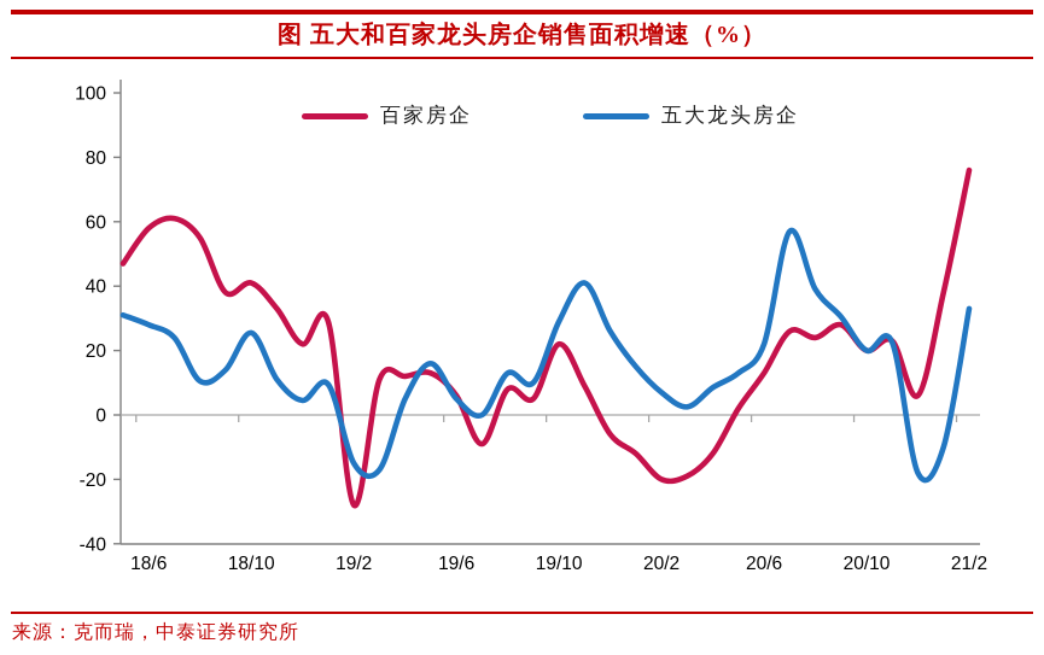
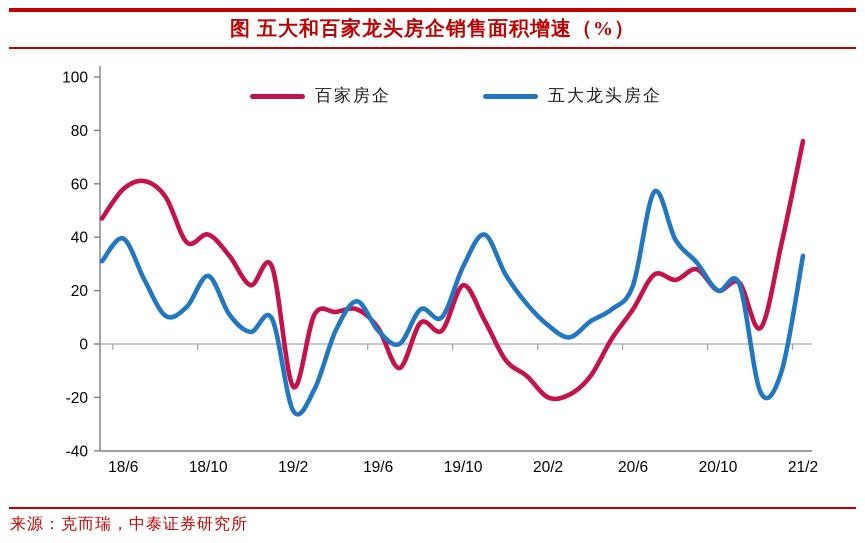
五大龙头房企/18/6: 28 -> 40
百家房企/19/2: -28 -> -16
五大龙头房企/19/2: -15 -> -25
